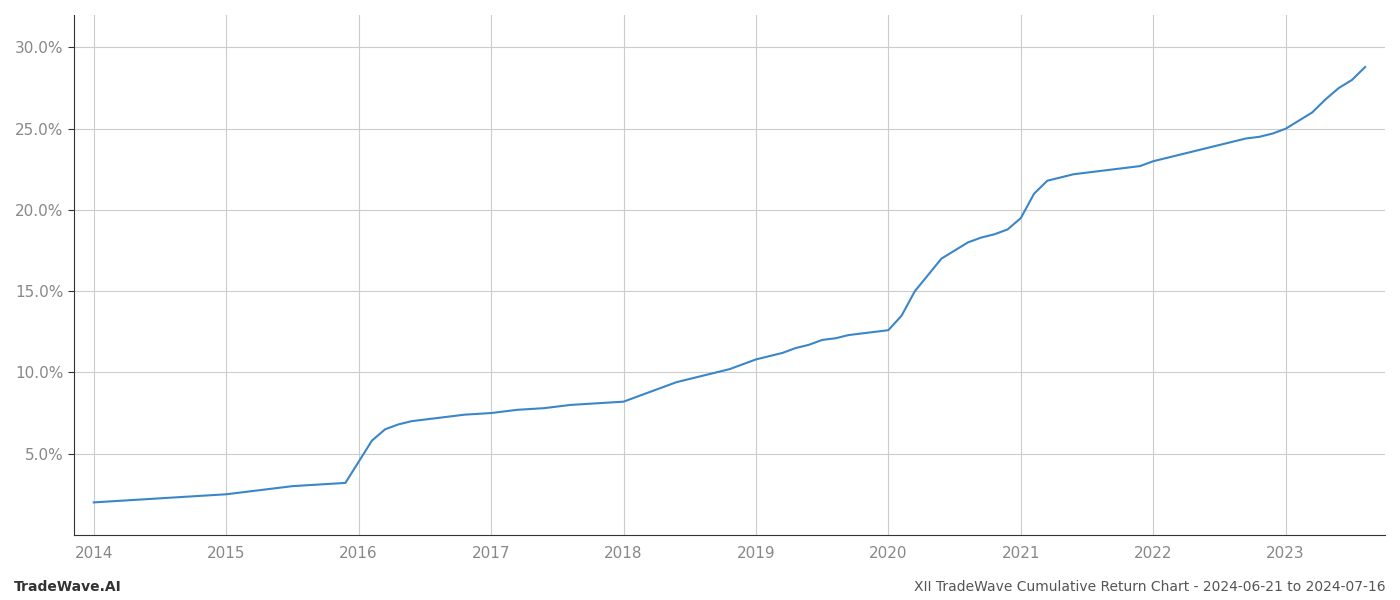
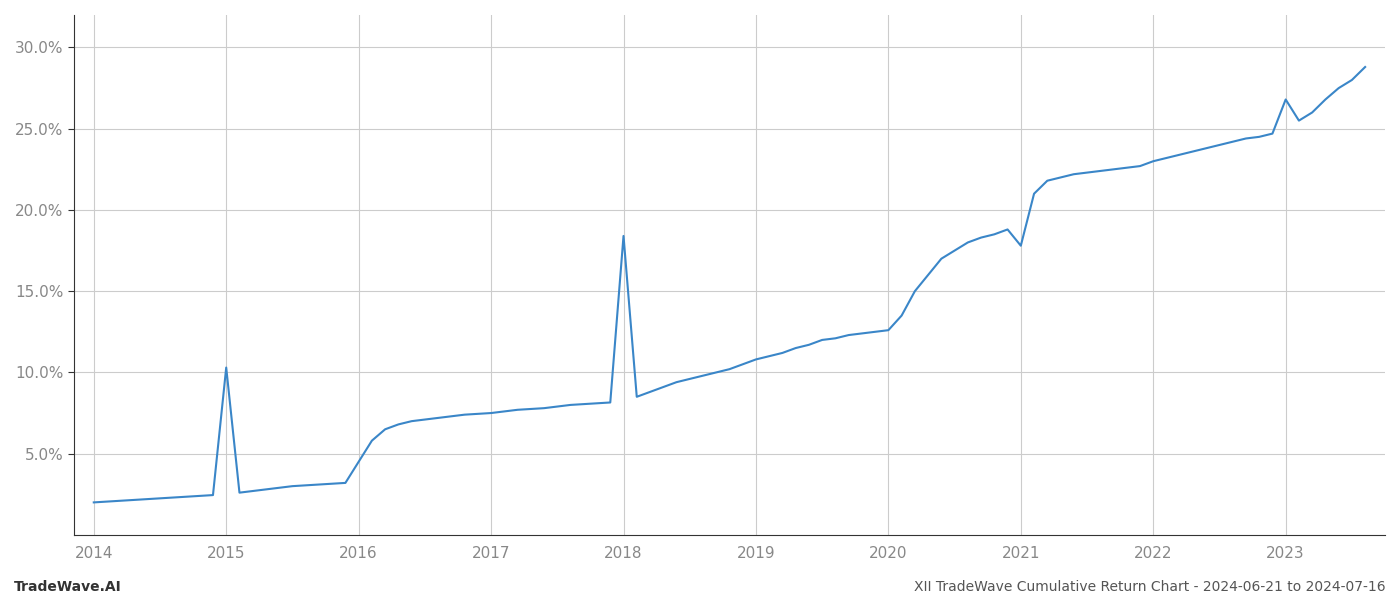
2015: 2.5% -> 10.3%
2018: 8.2% -> 18.4%
2021: 19.5% -> 17.8%
2023: 25.0% -> 26.8%
